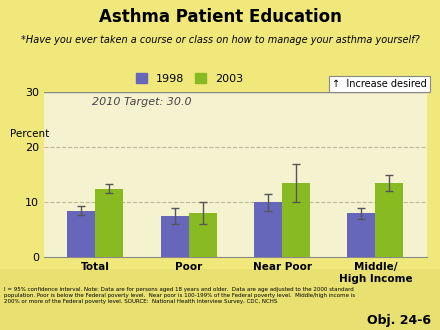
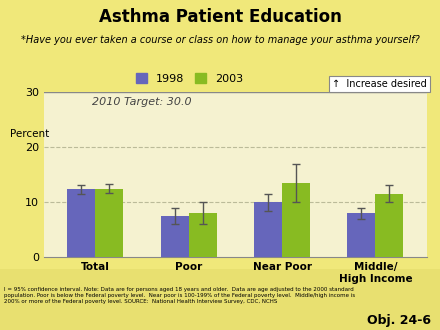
1998/Total: 8.5 -> 12.4
2003/Middle/ High Income: 13.5 -> 11.6
